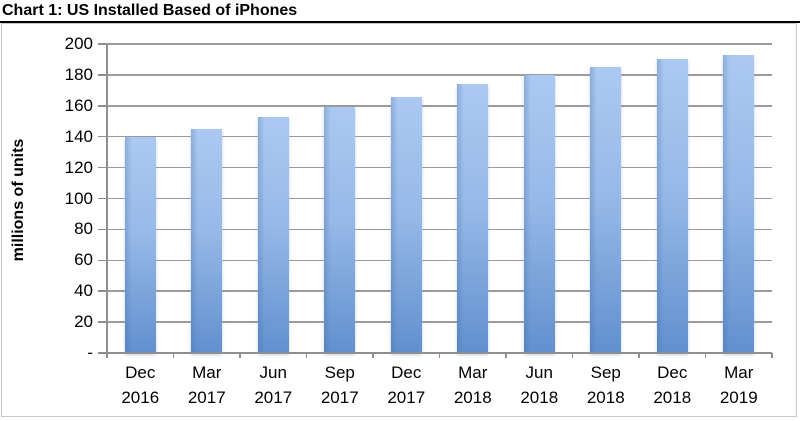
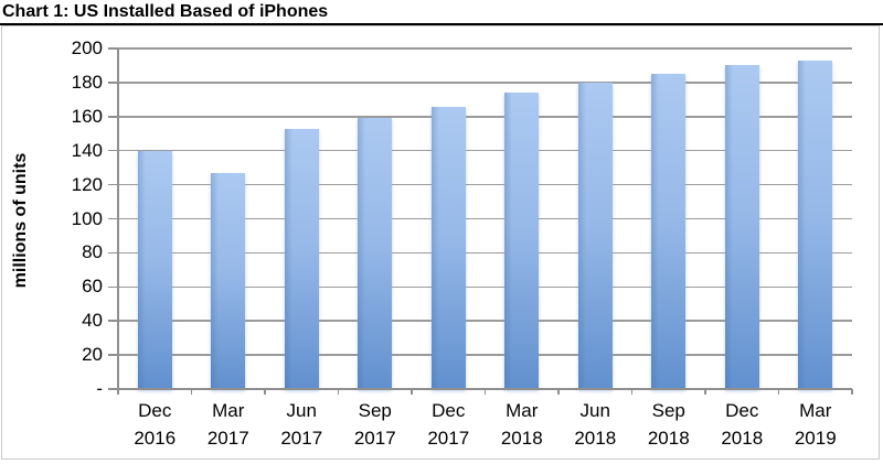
Mar 2017: 145 -> 127
